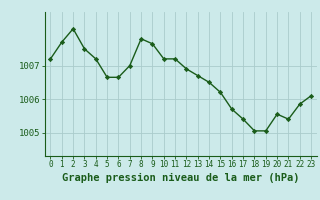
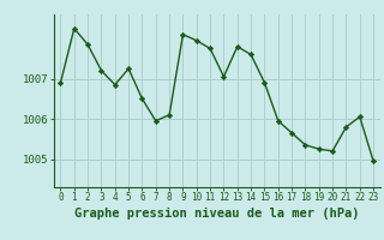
0: 1007.20 -> 1006.90
1: 1007.70 -> 1008.25
2: 1008.10 -> 1007.85
3: 1007.50 -> 1007.20
4: 1007.20 -> 1006.85
5: 1006.65 -> 1007.25
6: 1006.65 -> 1006.50
7: 1007.00 -> 1005.95
8: 1007.80 -> 1006.10
9: 1007.65 -> 1008.10
10: 1007.20 -> 1007.95
11: 1007.20 -> 1007.75
12: 1006.90 -> 1007.05
13: 1006.70 -> 1007.80
14: 1006.50 -> 1007.60
15: 1006.20 -> 1006.90
16: 1005.70 -> 1005.95
17: 1005.40 -> 1005.65
18: 1005.05 -> 1005.35
19: 1005.05 -> 1005.25
20: 1005.55 -> 1005.20
21: 1005.40 -> 1005.80
22: 1005.85 -> 1006.05
23: 1006.10 -> 1004.95
